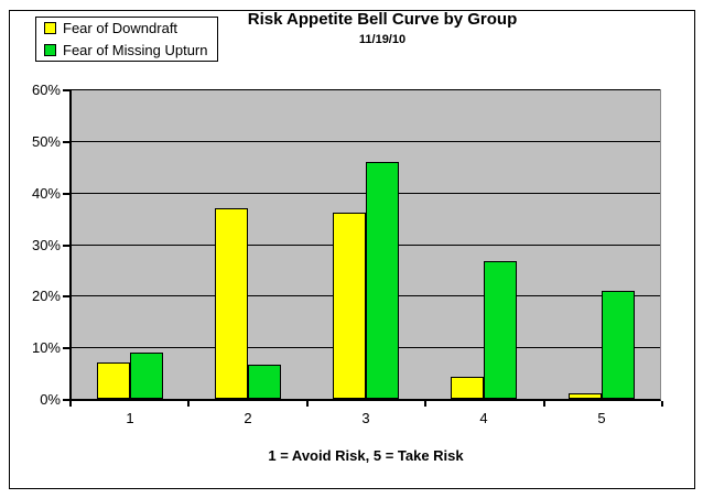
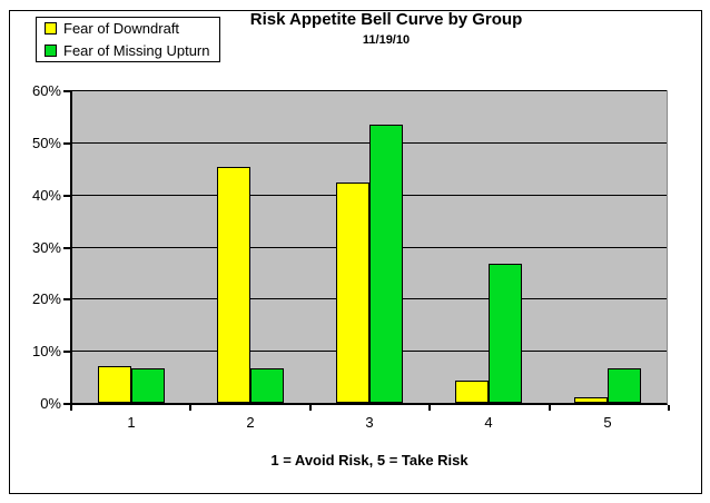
Fear of Missing Upturn/1: 9% -> 7%
Fear of Downdraft/2: 37% -> 45%
Fear of Downdraft/3: 36% -> 42%
Fear of Missing Upturn/3: 46% -> 53%
Fear of Missing Upturn/5: 21% -> 7%
